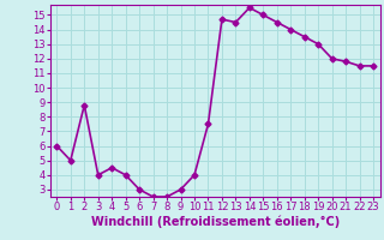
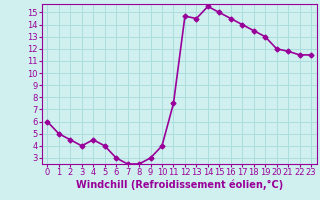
2: 8.8 -> 4.5
